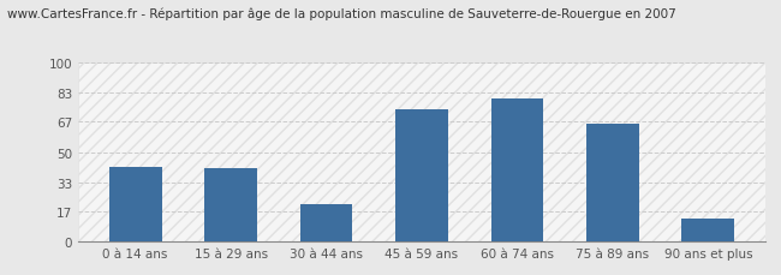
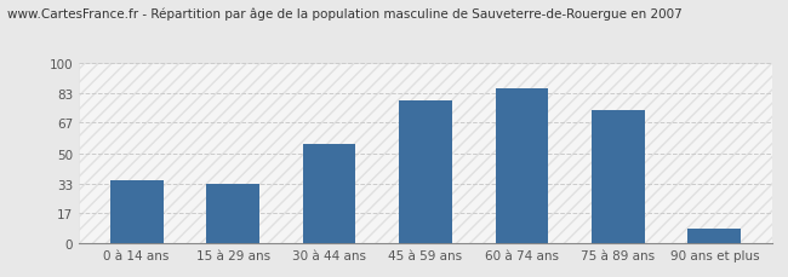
0 à 14 ans: 42 -> 35
15 à 29 ans: 41 -> 33
30 à 44 ans: 21 -> 55
45 à 59 ans: 74 -> 79
60 à 74 ans: 80 -> 86
75 à 89 ans: 66 -> 74
90 ans et plus: 13 -> 8
